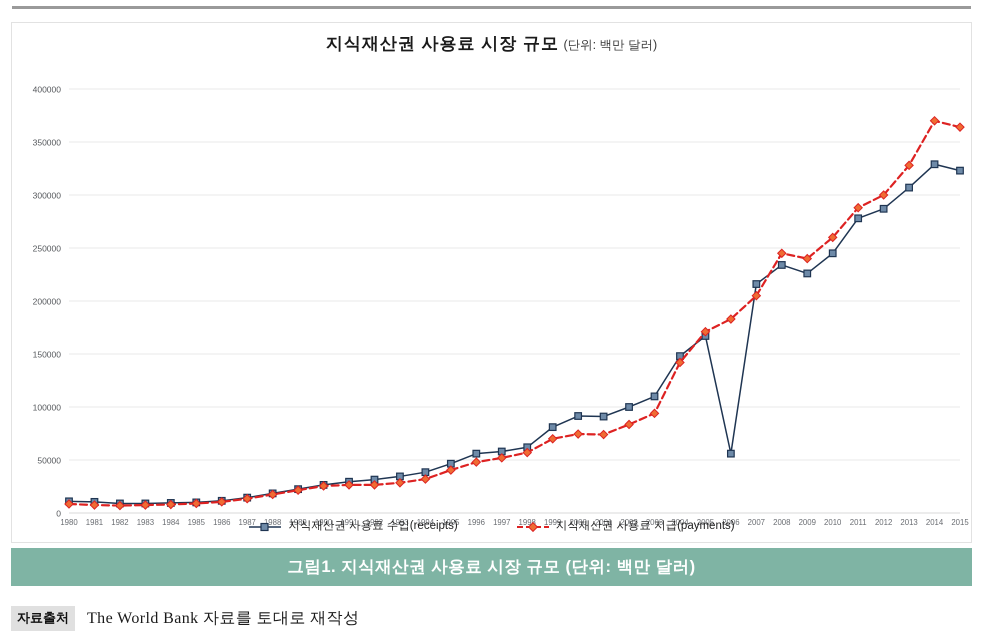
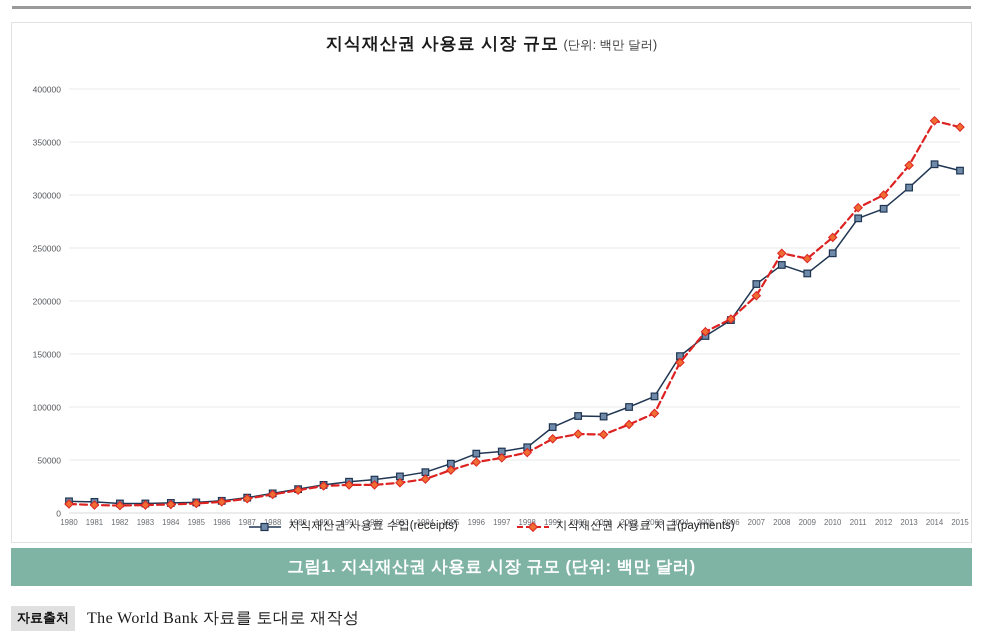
지식재산권 사용료 수입(receipts)/2006: 56000 -> 182000
